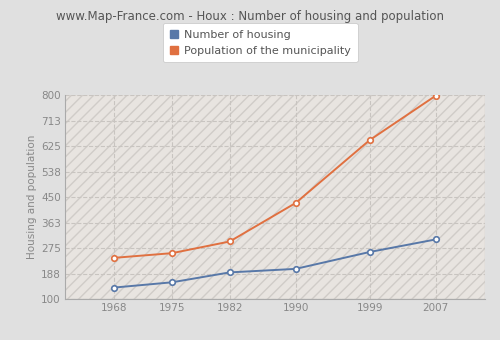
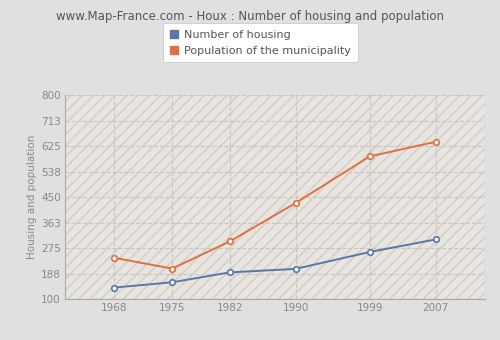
Population of the municipality/1975: 258 -> 205
Population of the municipality/1999: 646 -> 590
Population of the municipality/2007: 798 -> 640
